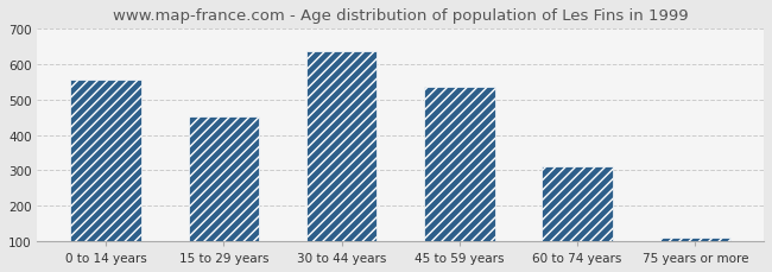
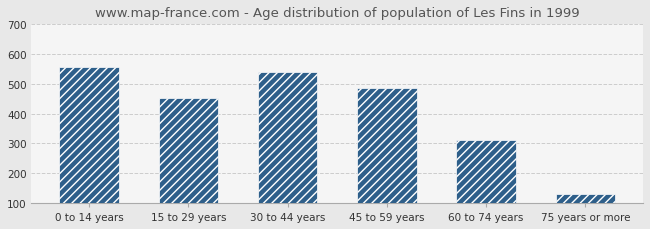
30 to 44 years: 637 -> 540
45 to 59 years: 535 -> 485
75 years or more: 111 -> 130
